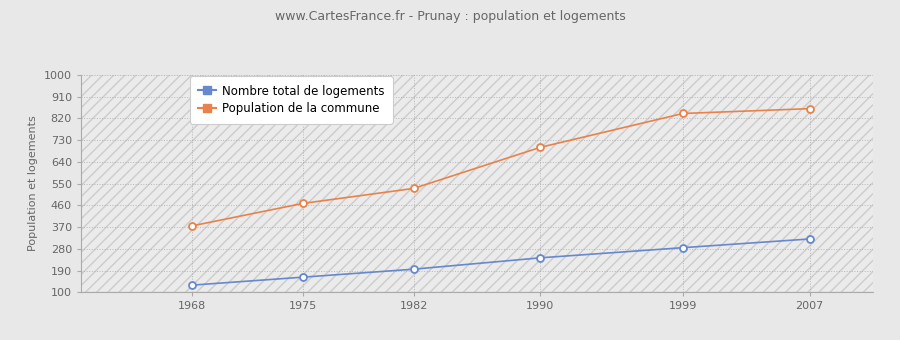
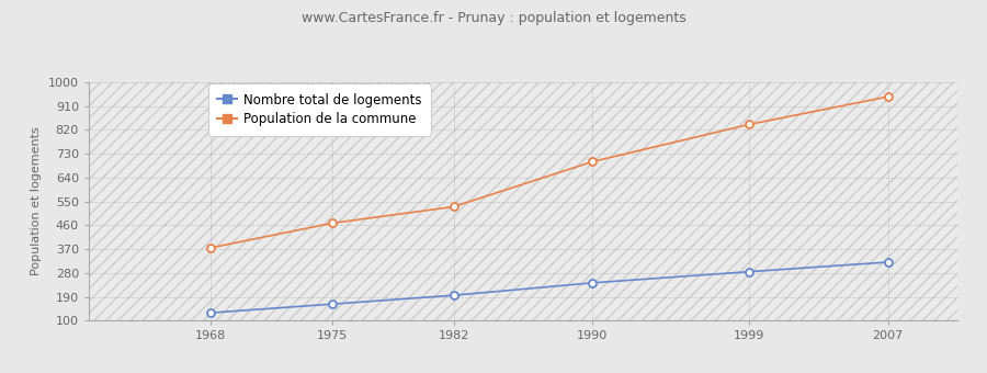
Population de la commune/2007: 860 -> 945
